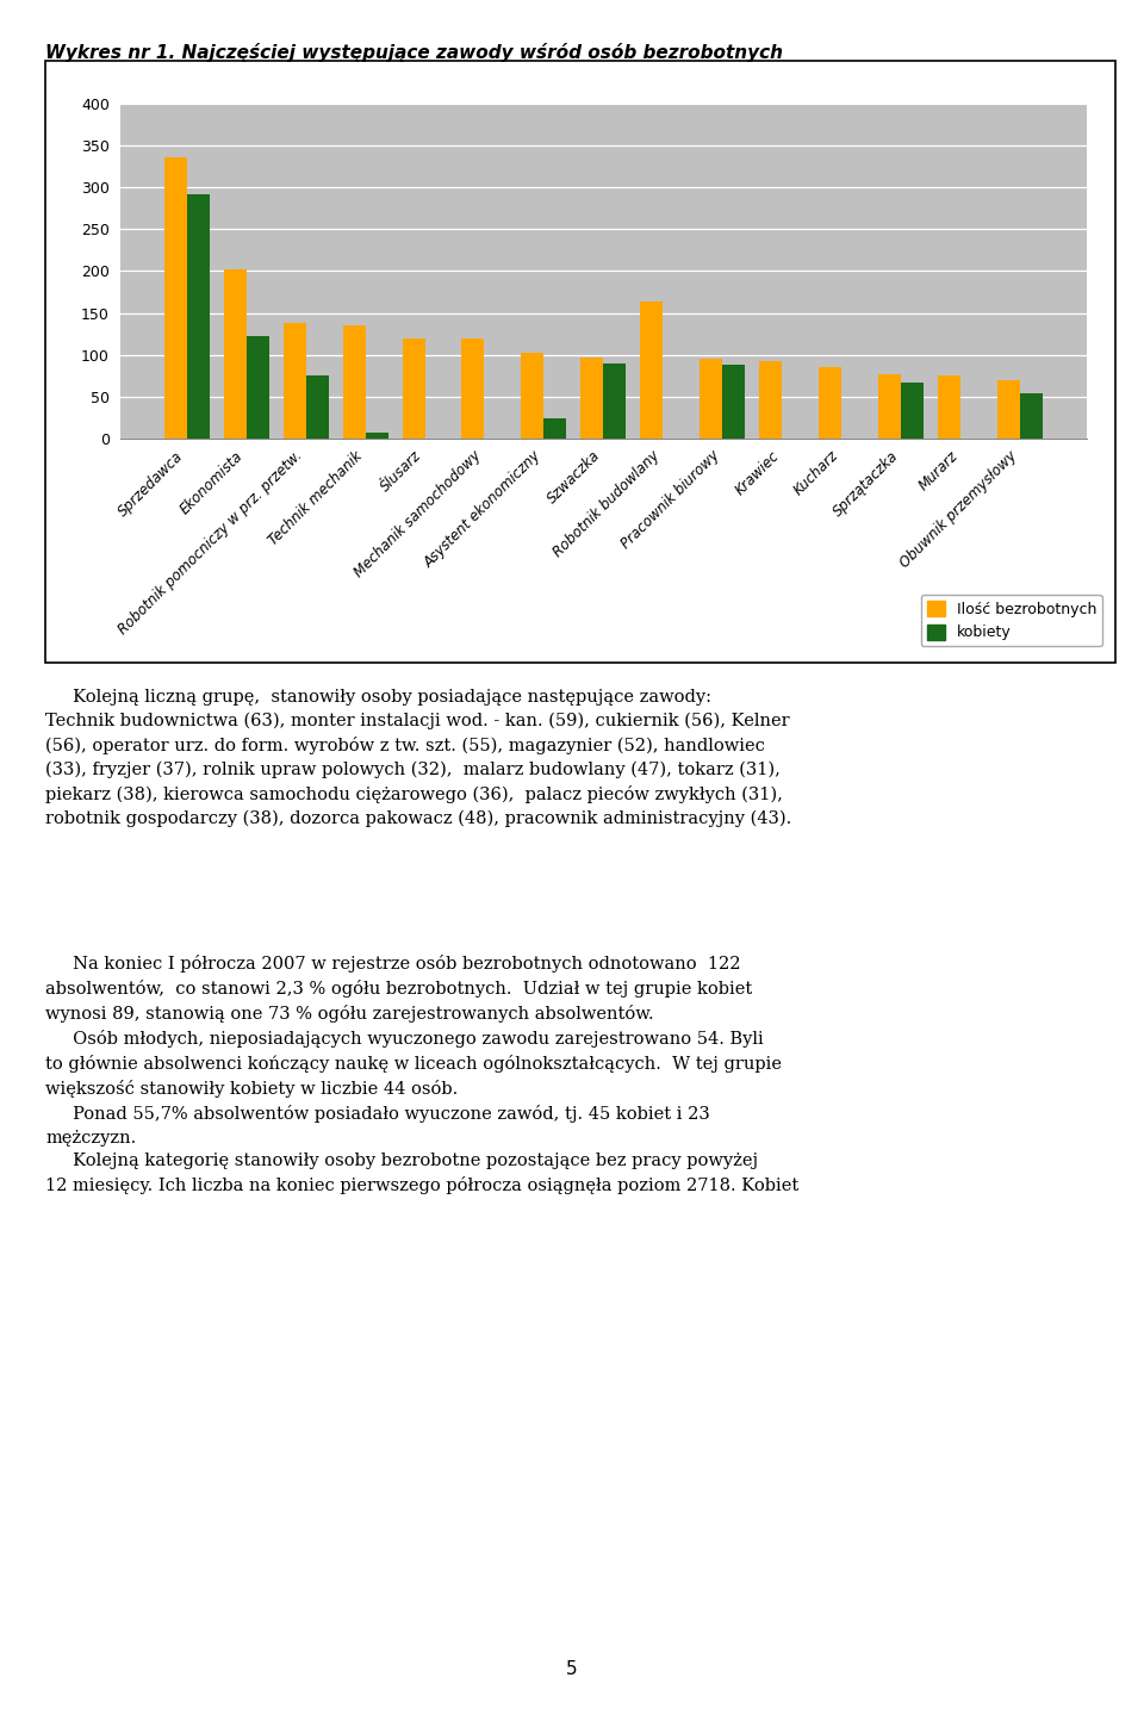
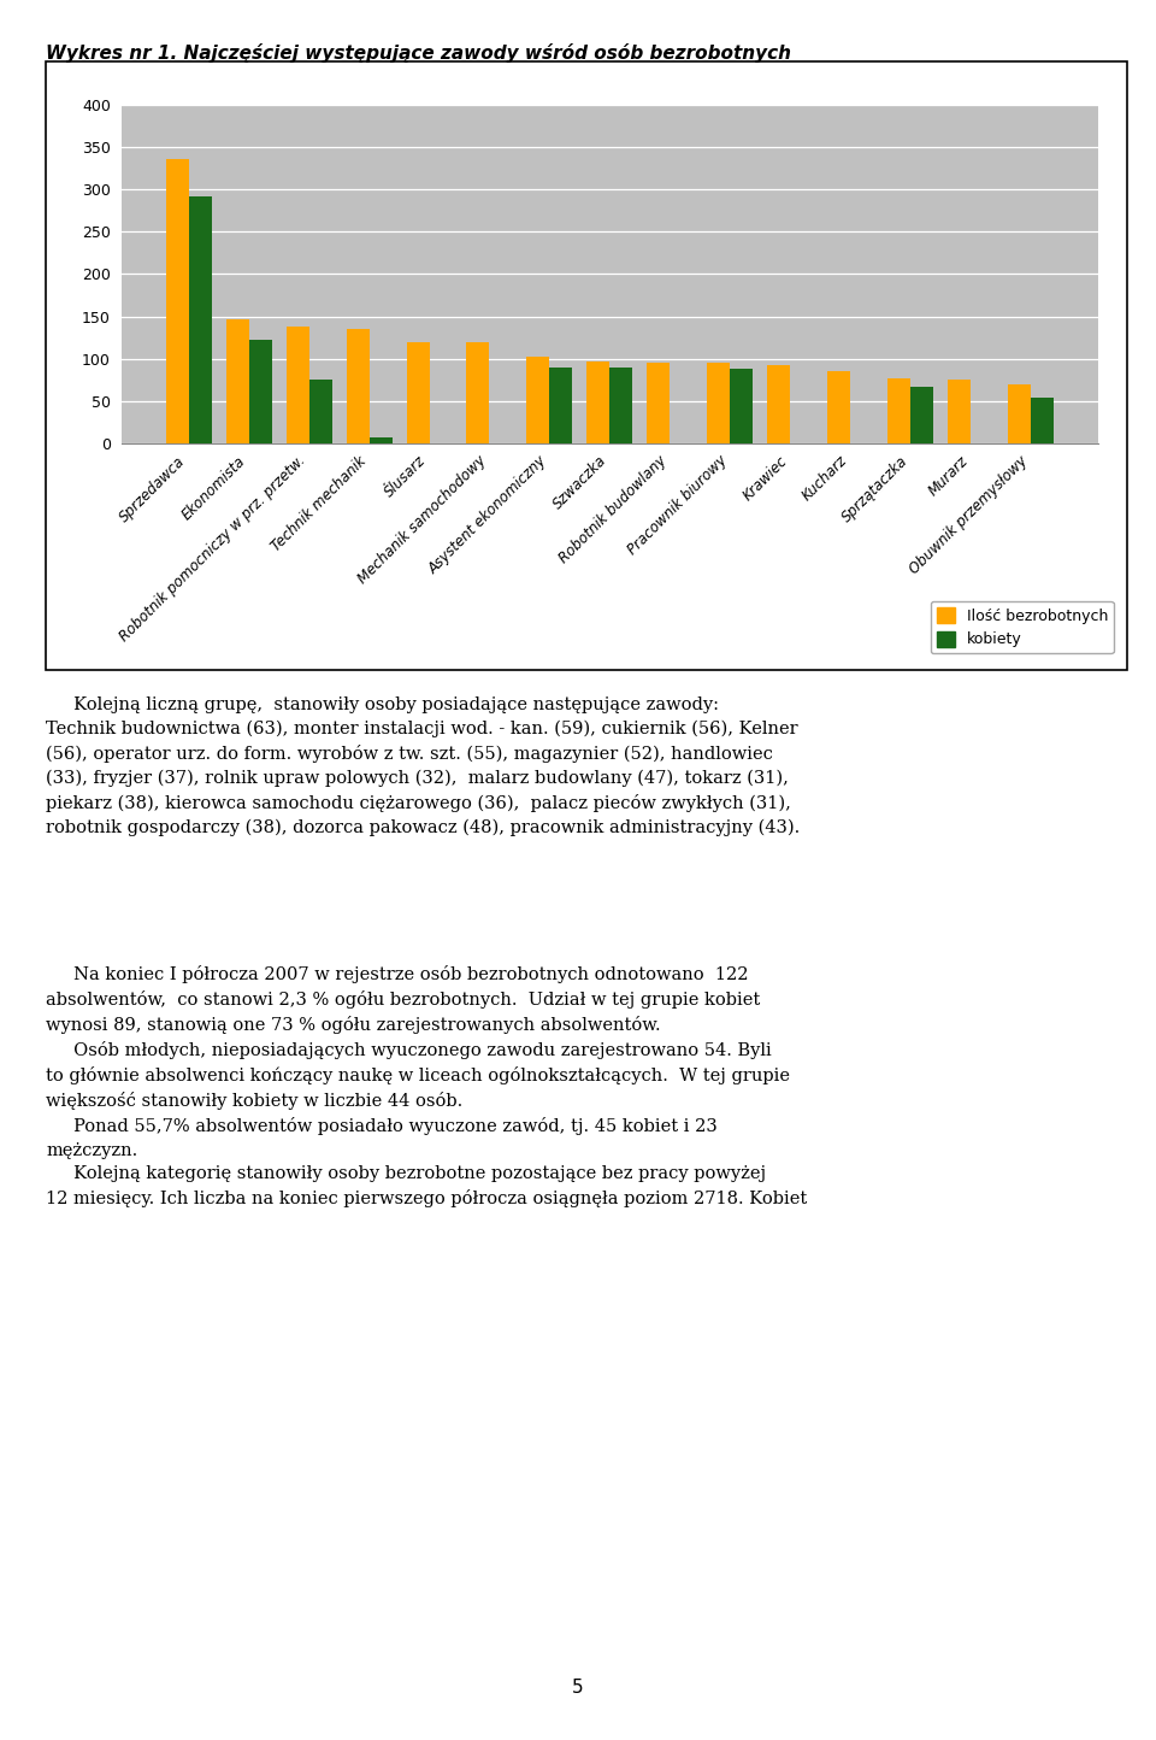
Ilość bezrobotnych/Ekonomista: 202 -> 147
kobiety/Asystent ekonomiczny: 24 -> 90
Ilość bezrobotnych/Robotnik budowlany: 164 -> 95
